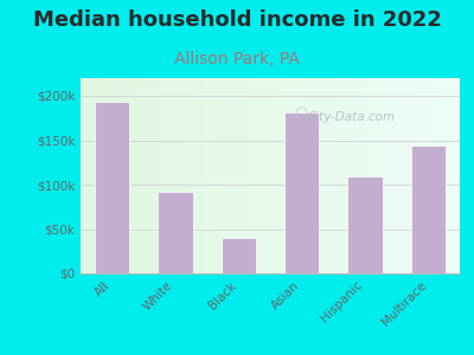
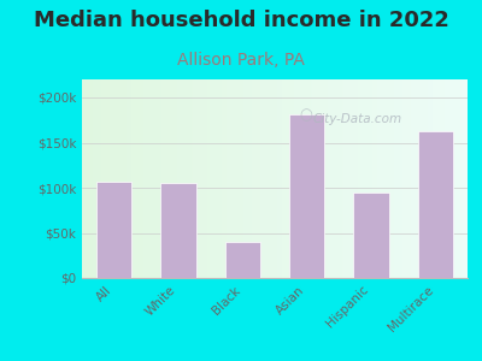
All: $194k -> $107k
White: $92k -> $105k
Hispanic: $110k -> $95k
Multirace: $144k -> $163k
